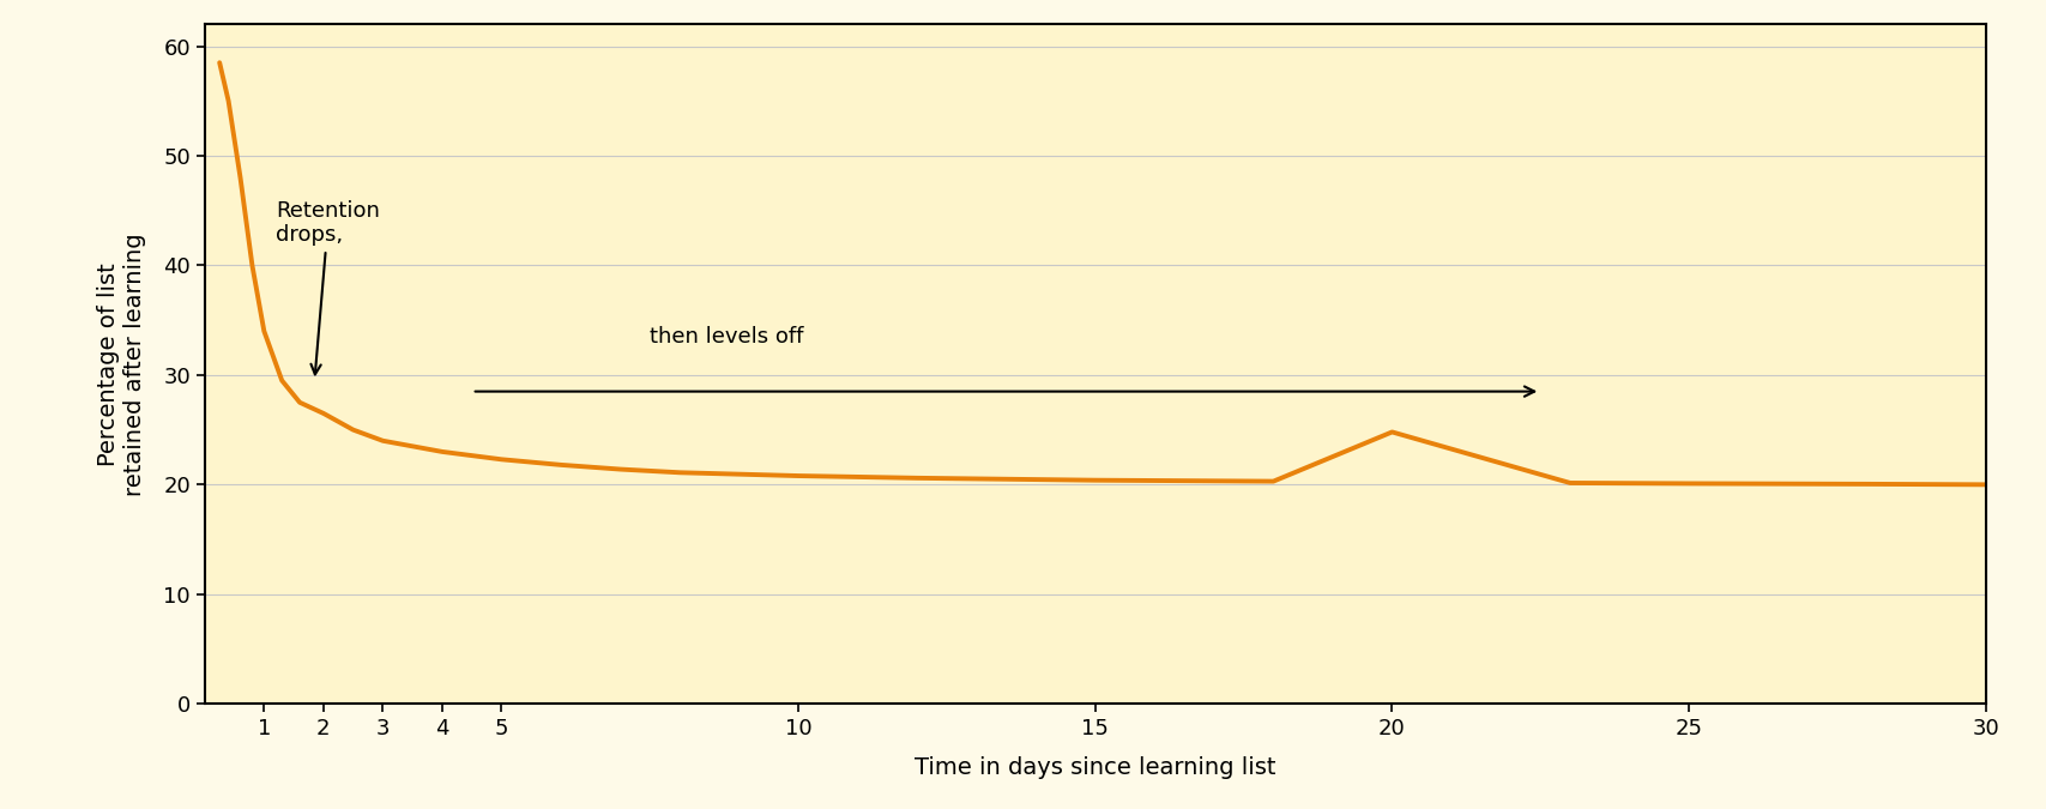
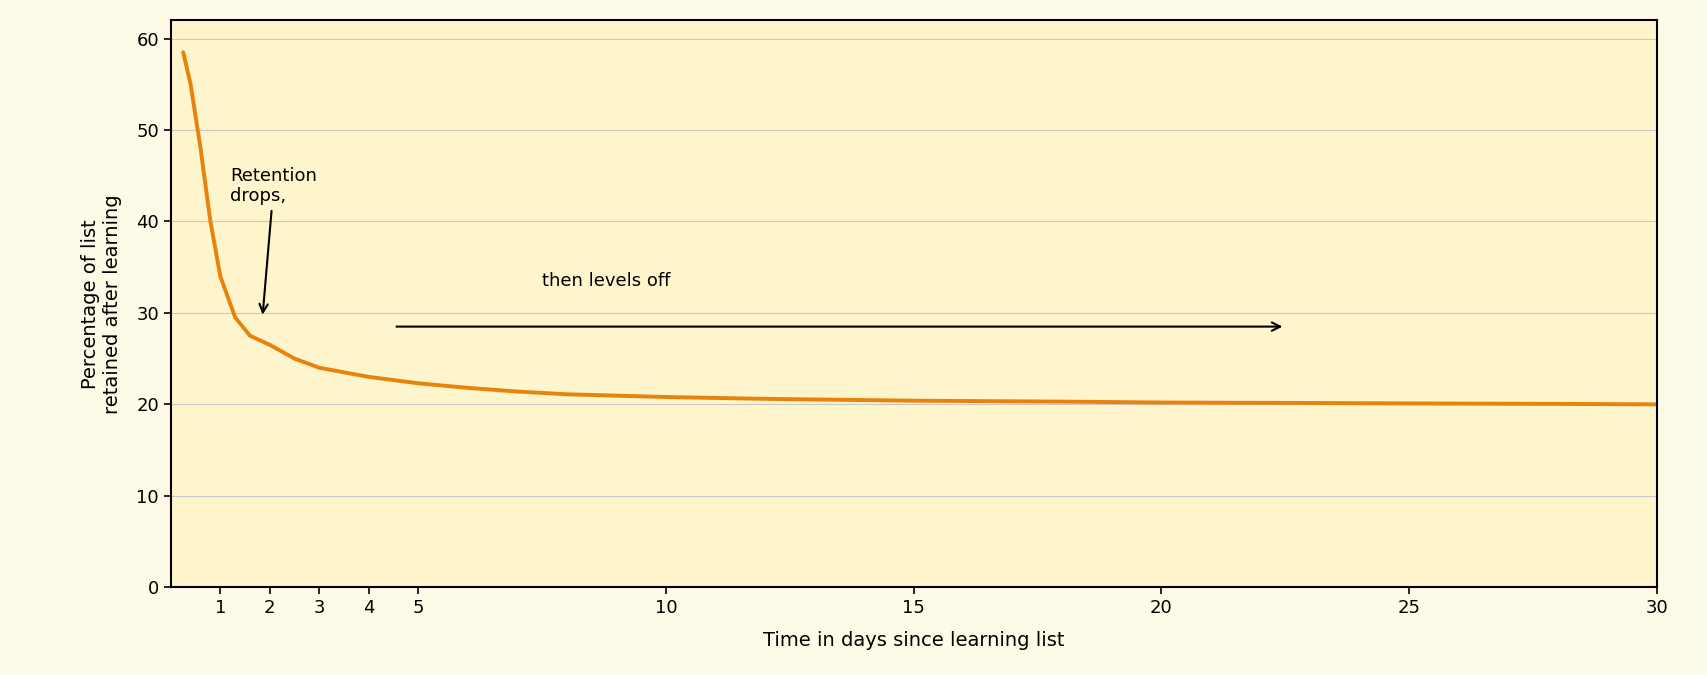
20: 24.8 -> 20.2
